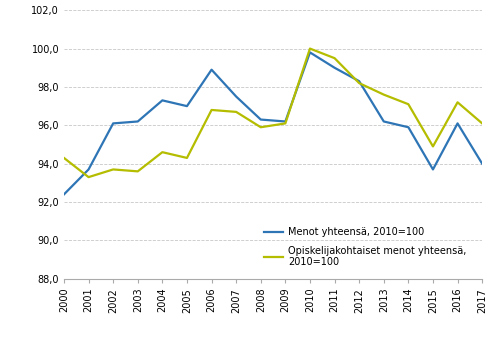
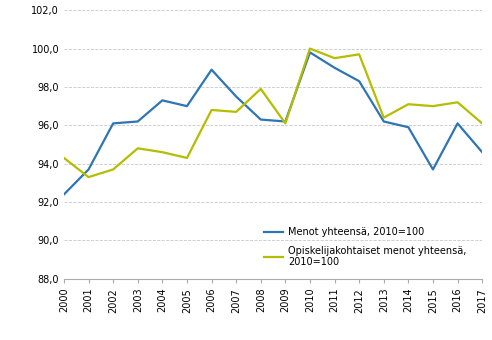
Opiskelijakohtaiset menot yhteensä, 2010=100/2003: 93,6 -> 94,8
Opiskelijakohtaiset menot yhteensä, 2010=100/2008: 95,9 -> 97,9
Opiskelijakohtaiset menot yhteensä, 2010=100/2012: 98,2 -> 99,7
Opiskelijakohtaiset menot yhteensä, 2010=100/2013: 97,6 -> 96,4
Opiskelijakohtaiset menot yhteensä, 2010=100/2015: 94,9 -> 97,0
Menot yhteensä, 2010=100/2017: 94,0 -> 94,6
